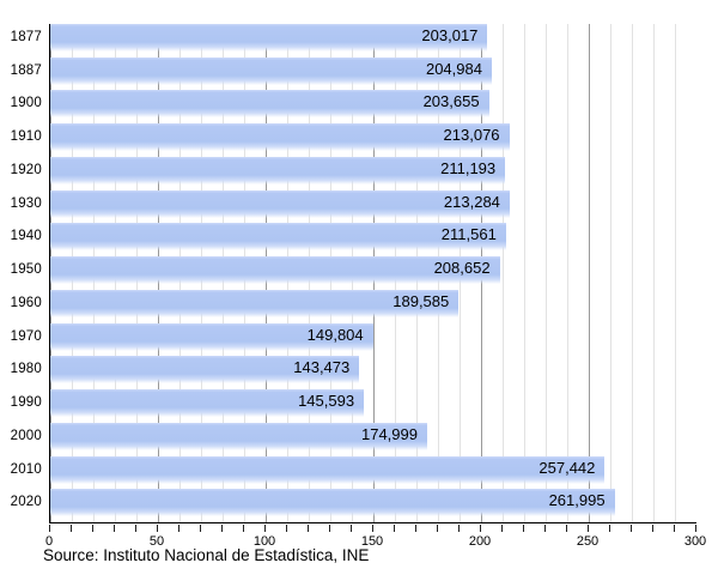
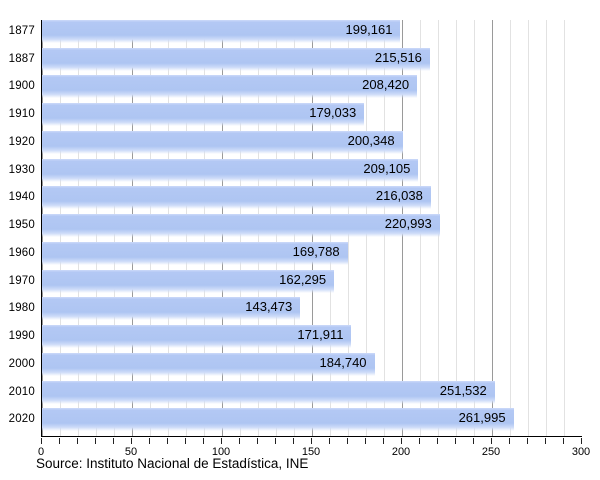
1877: 203,017 -> 199,161
1887: 204,984 -> 215,516
1900: 203,655 -> 208,420
1910: 213,076 -> 179,033
1920: 211,193 -> 200,348
1930: 213,284 -> 209,105
1940: 211,561 -> 216,038
1950: 208,652 -> 220,993
1960: 189,585 -> 169,788
1970: 149,804 -> 162,295
1990: 145,593 -> 171,911
2000: 174,999 -> 184,740
2010: 257,442 -> 251,532
